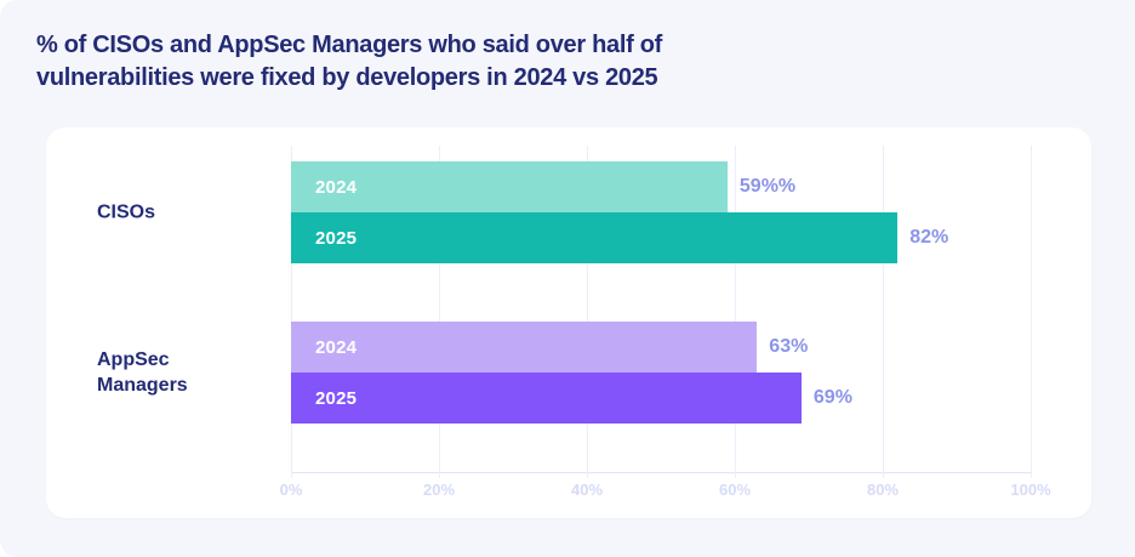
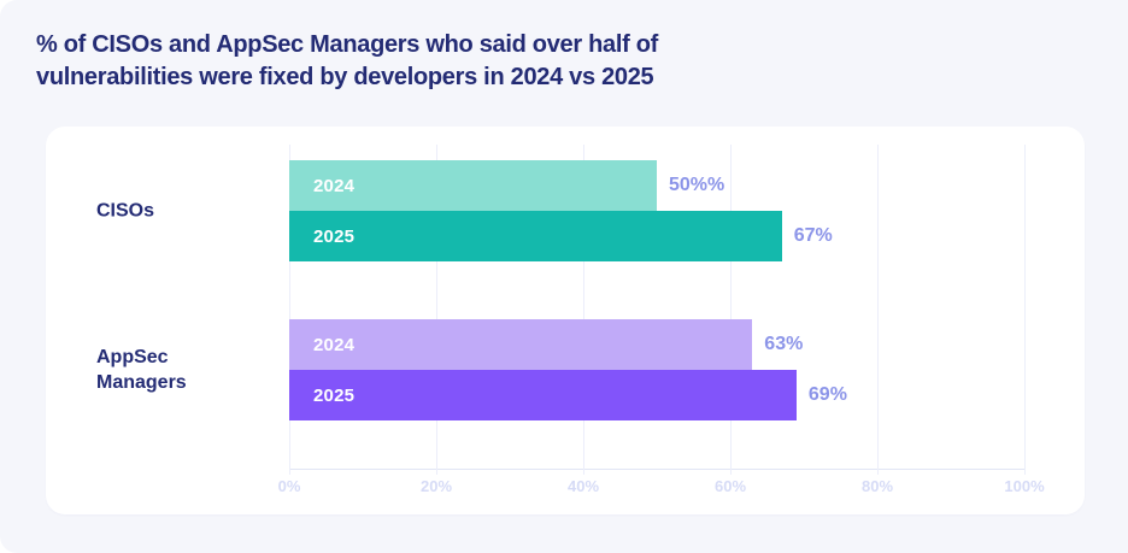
2024/CISOs: 59 -> 50
2025/CISOs: 82% -> 67%
